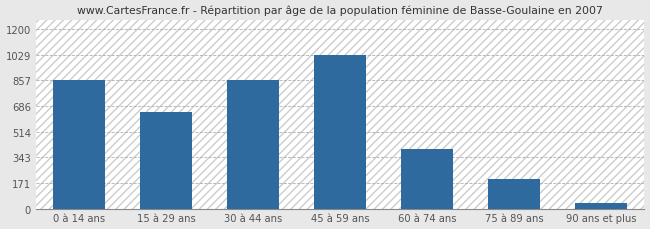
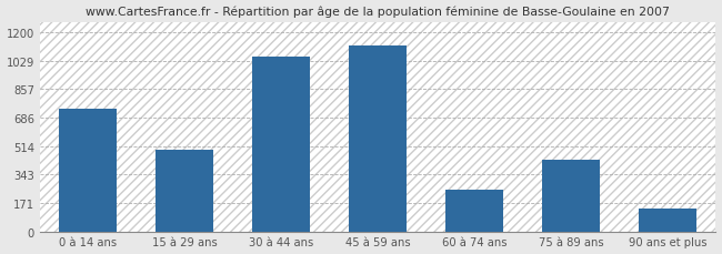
0 à 14 ans: 860 -> 740
15 à 29 ans: 640 -> 490
30 à 44 ans: 860 -> 1050
45 à 59 ans: 1030 -> 1120
60 à 74 ans: 400 -> 250
75 à 89 ans: 200 -> 430
90 ans et plus: 40 -> 140
